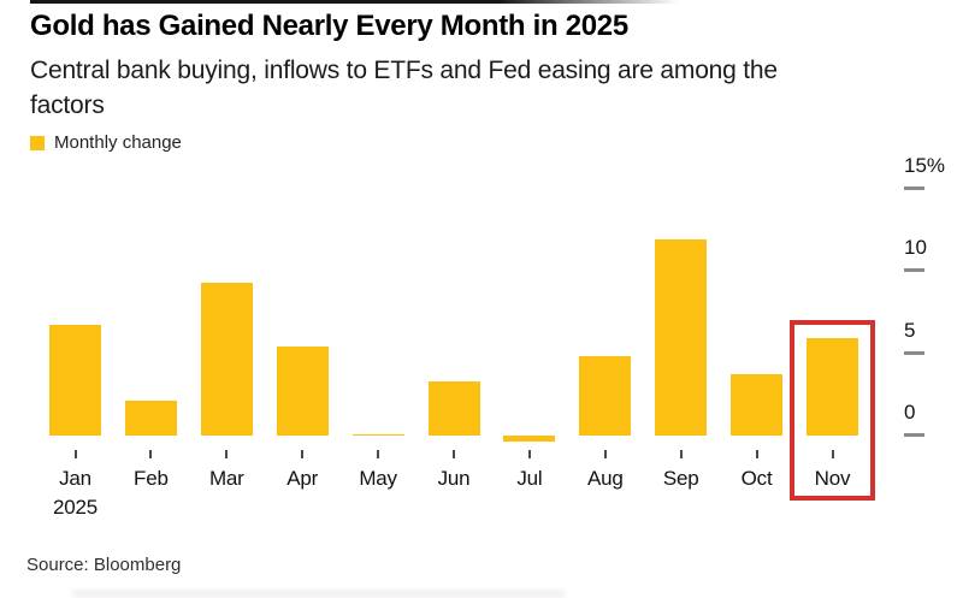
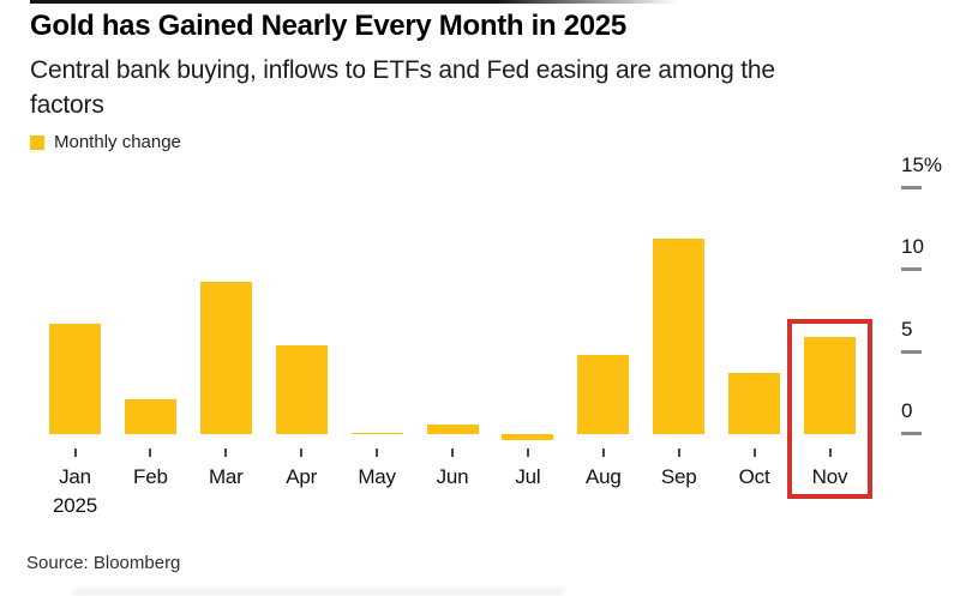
Jun: 3.3% -> 0.6%
